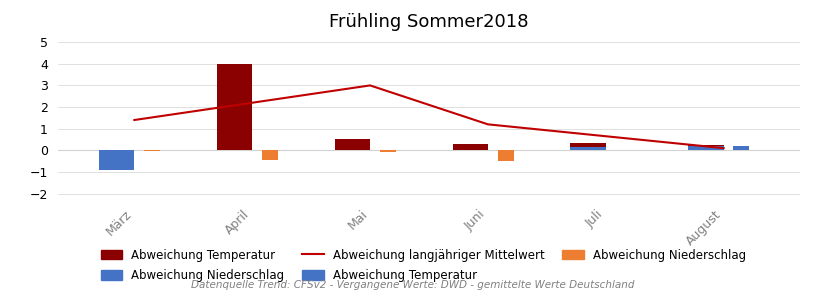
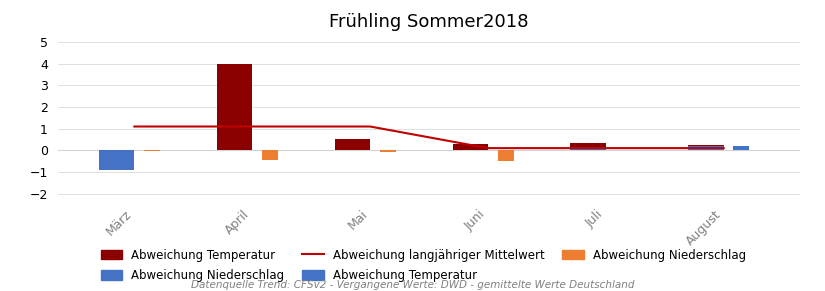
Abweichung langjähriger Mittelwert/März: 1.4 -> 1.1
Abweichung langjähriger Mittelwert/Mai: 3.0 -> 1.1
Abweichung langjähriger Mittelwert/Juni: 1.2 -> 0.1
